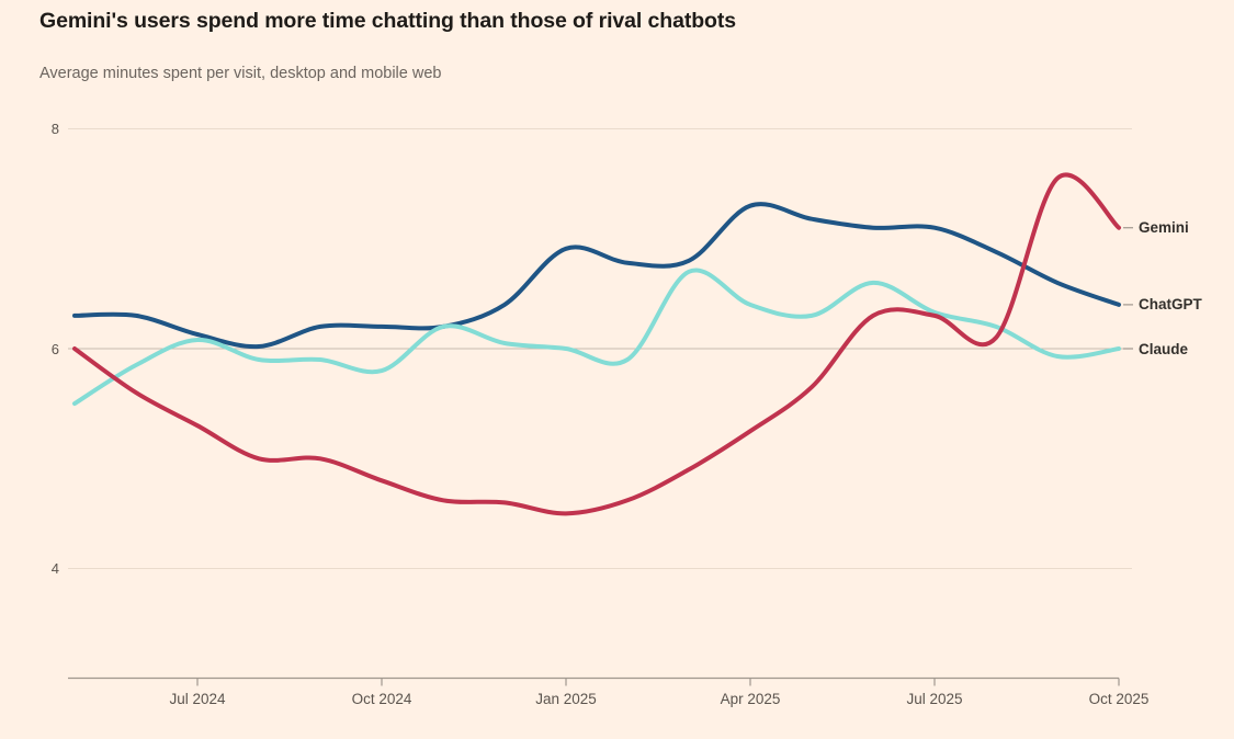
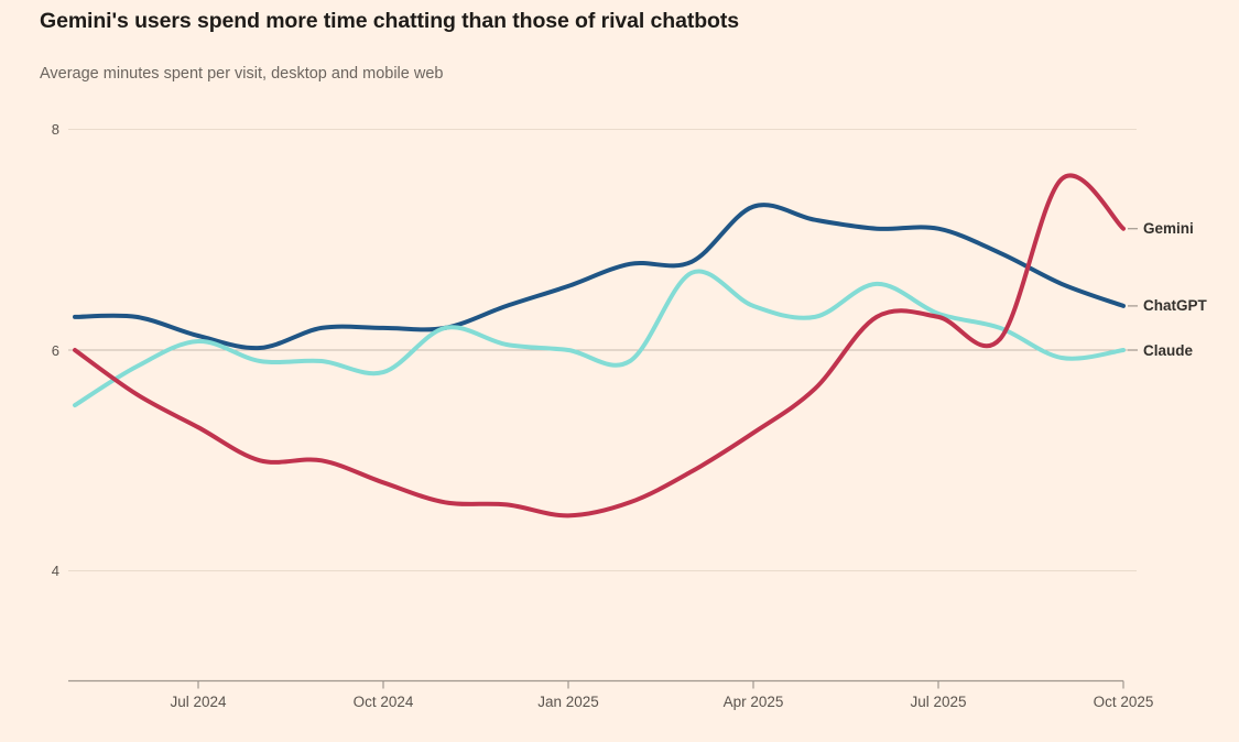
ChatGPT/Jan 2025: 6.91 -> 6.58
